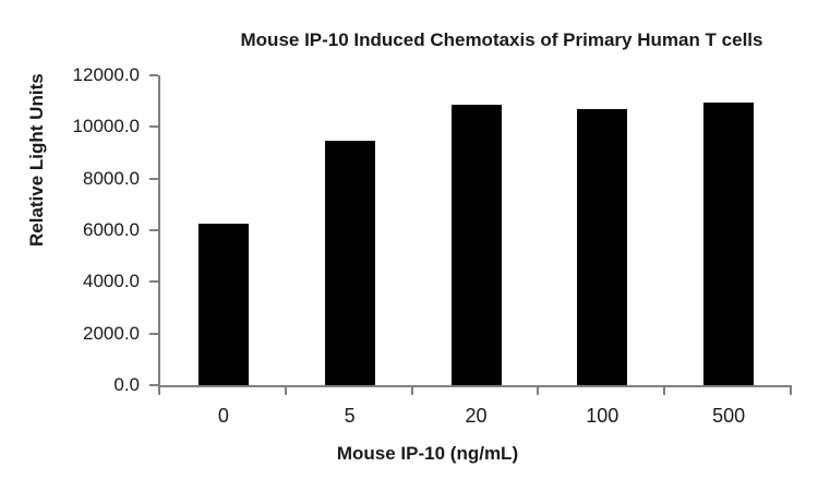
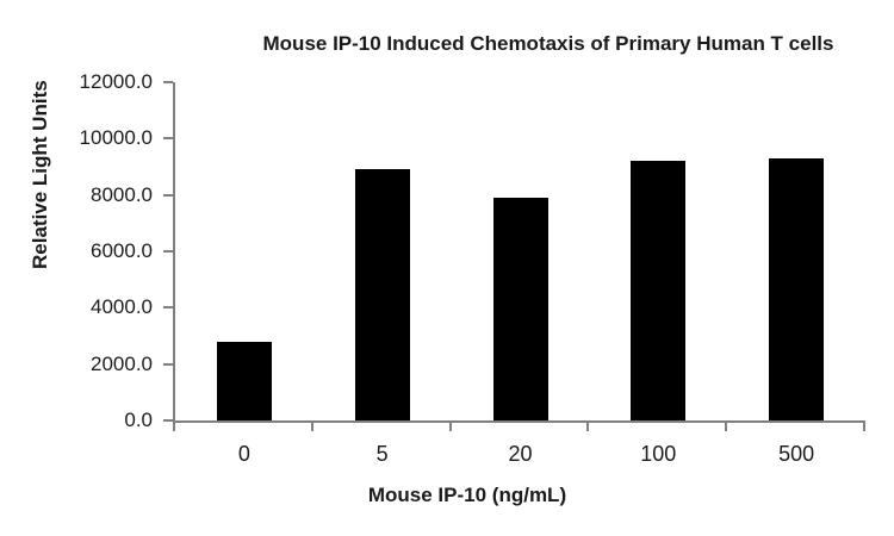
0: 6200 -> 2800
5: 9400 -> 8900
20: 10800 -> 7900
100: 10700 -> 9200
500: 11000 -> 9300
